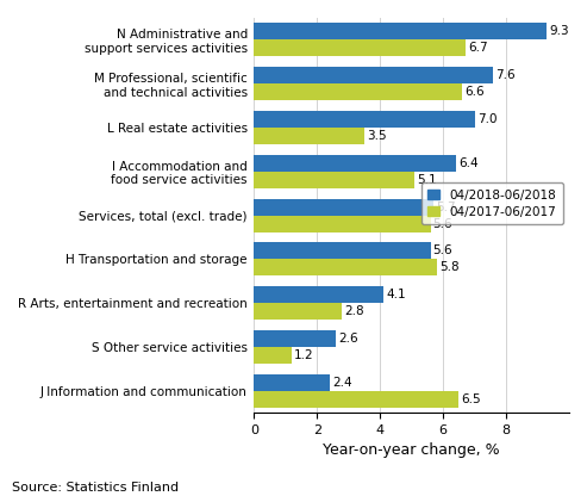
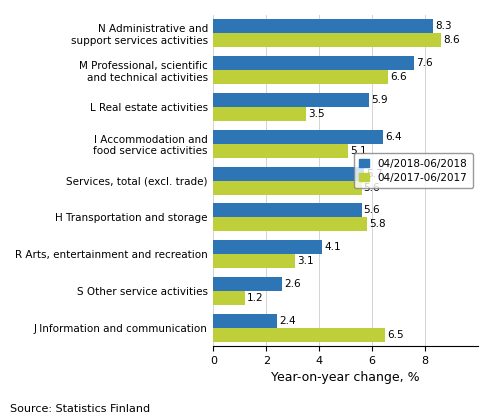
04/2018-06/2018/N Administrative and support services activities: 9.3 -> 8.3
04/2017-06/2017/N Administrative and support services activities: 6.7 -> 8.6
04/2018-06/2018/L Real estate activities: 7.0 -> 5.9
04/2017-06/2017/R Arts, entertainment and recreation: 2.8 -> 3.1
